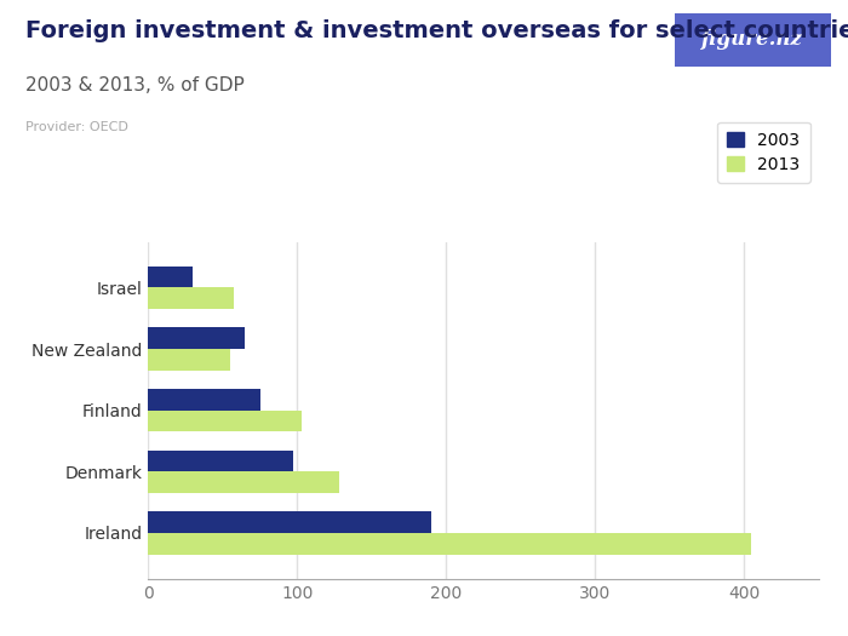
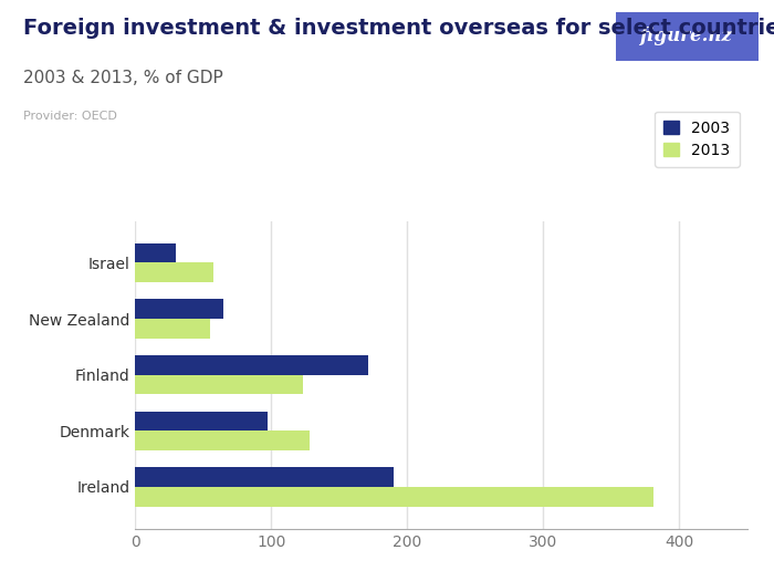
2003/Finland: 75 -> 171
2013/Finland: 103 -> 123
2013/Ireland: 405 -> 381
